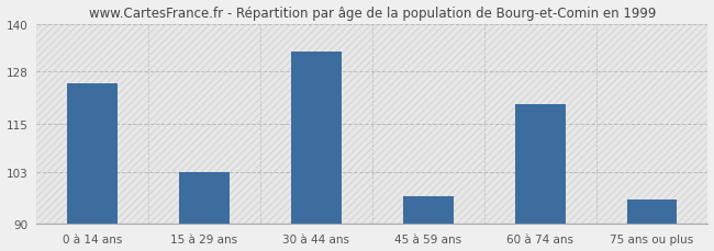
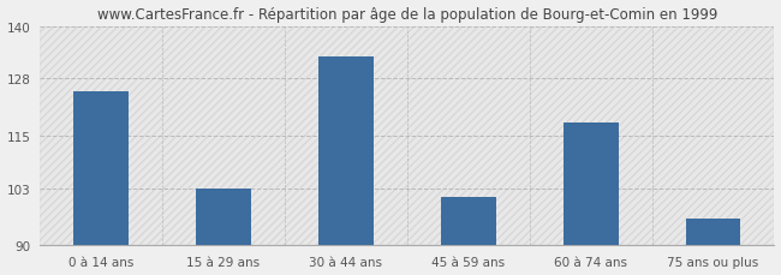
45 à 59 ans: 97 -> 101
60 à 74 ans: 120 -> 118
